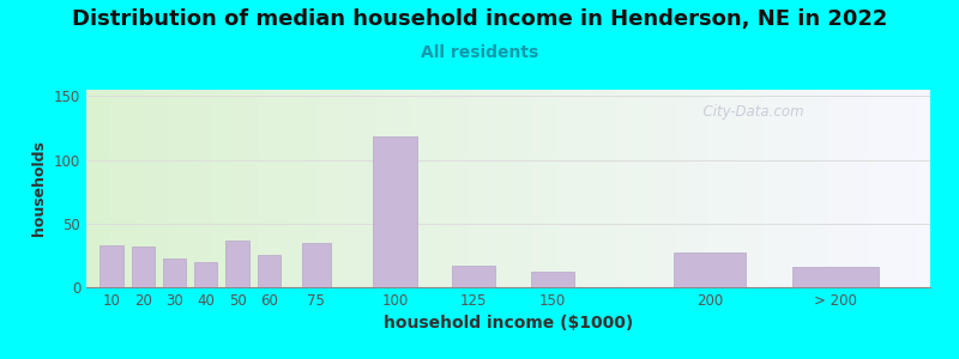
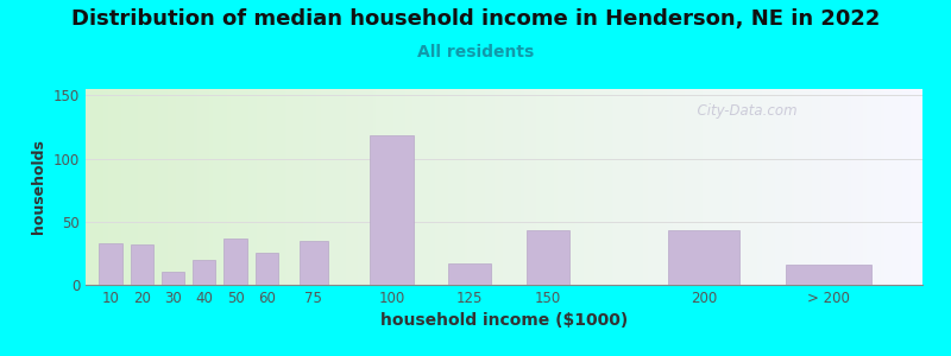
30: 23 -> 10
150: 12 -> 43
200: 27 -> 43
